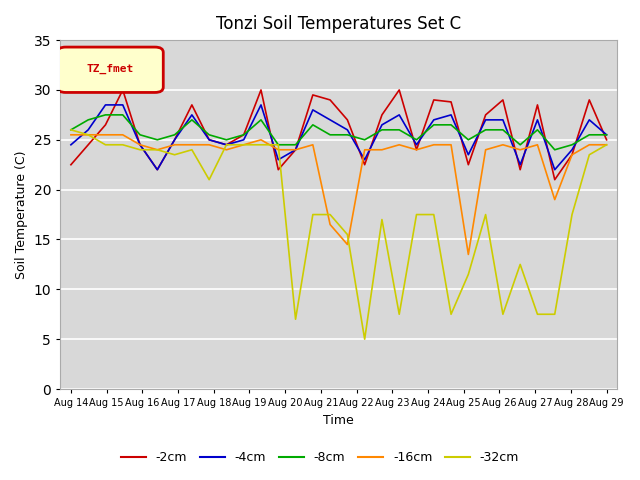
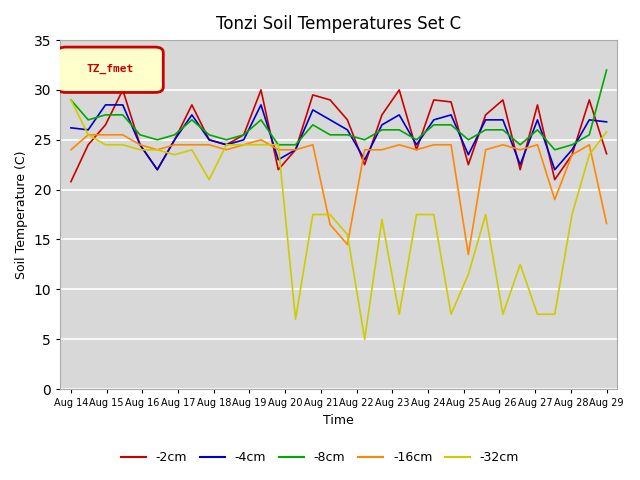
-2cm/Aug 14: 22.5 -> 20.8
-4cm/Aug 14: 24.5 -> 26.2
-8cm/Aug 14: 26.0 -> 29.0
-16cm/Aug 14: 25.5 -> 24.0
-32cm/Aug 14: 26.0 -> 29.0
-2cm/Aug 29: 25.0 -> 23.6
-4cm/Aug 29: 25.5 -> 26.8
-8cm/Aug 29: 25.5 -> 32.0
-16cm/Aug 29: 24.5 -> 16.6
-32cm/Aug 29: 24.5 -> 25.8
